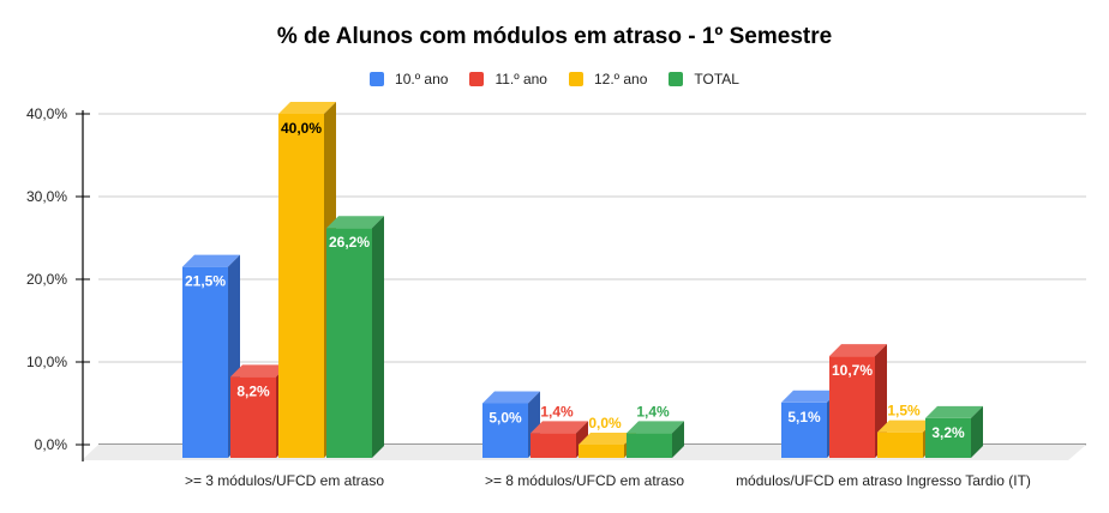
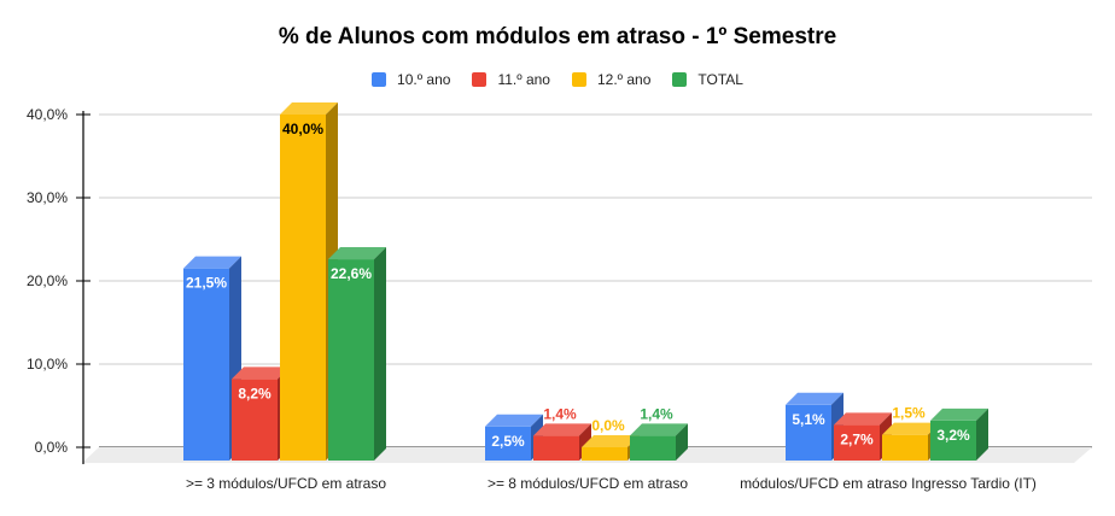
TOTAL/>= 3 módulos/UFCD em atraso: 26,2% -> 22,6%
10.º ano/>= 8 módulos/UFCD em atraso: 5,0% -> 2,5%
11.º ano/módulos/UFCD em atraso Ingresso Tardio (IT): 10,7% -> 2,7%
